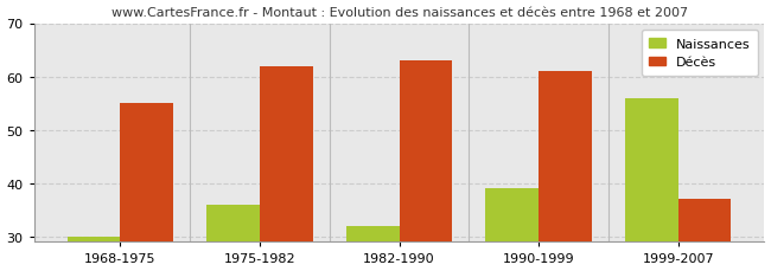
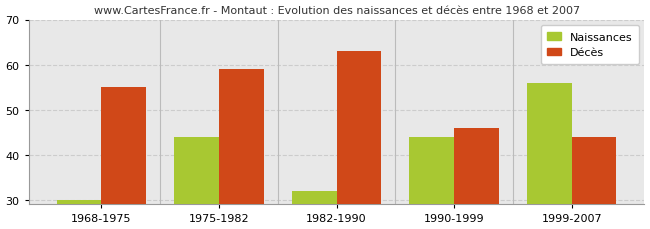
Naissances/1975-1982: 36 -> 44
Décès/1975-1982: 62 -> 59
Naissances/1990-1999: 39 -> 44
Décès/1990-1999: 61 -> 46
Décès/1999-2007: 37 -> 44
